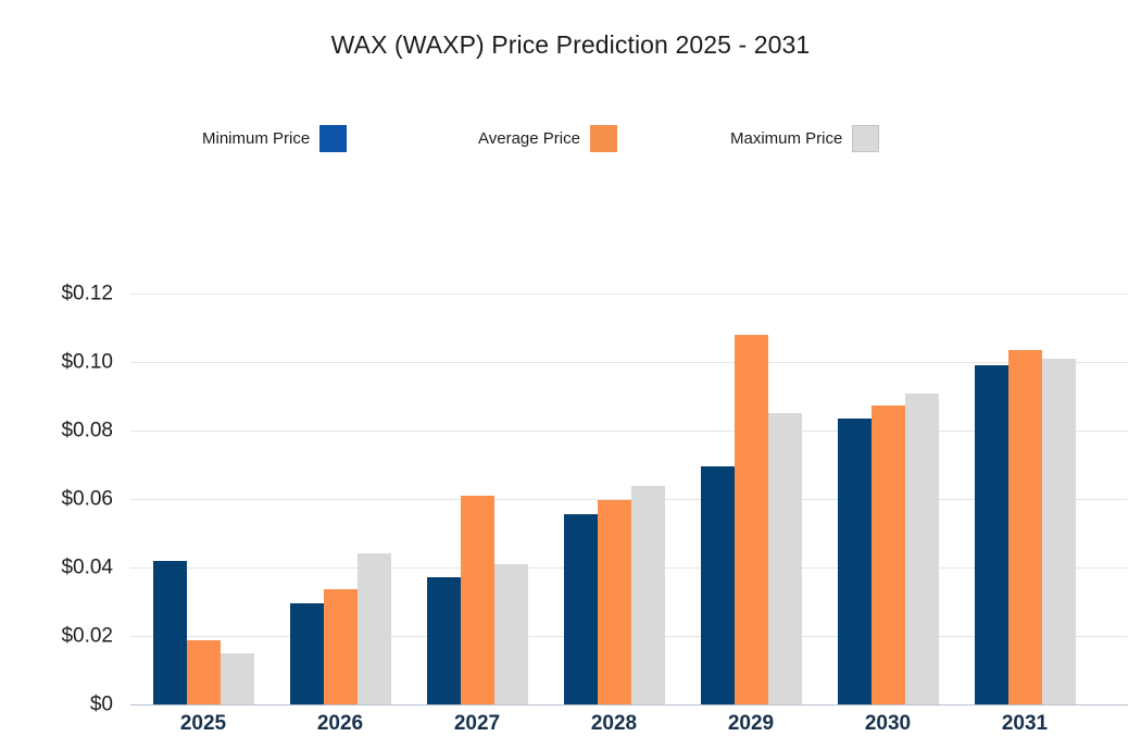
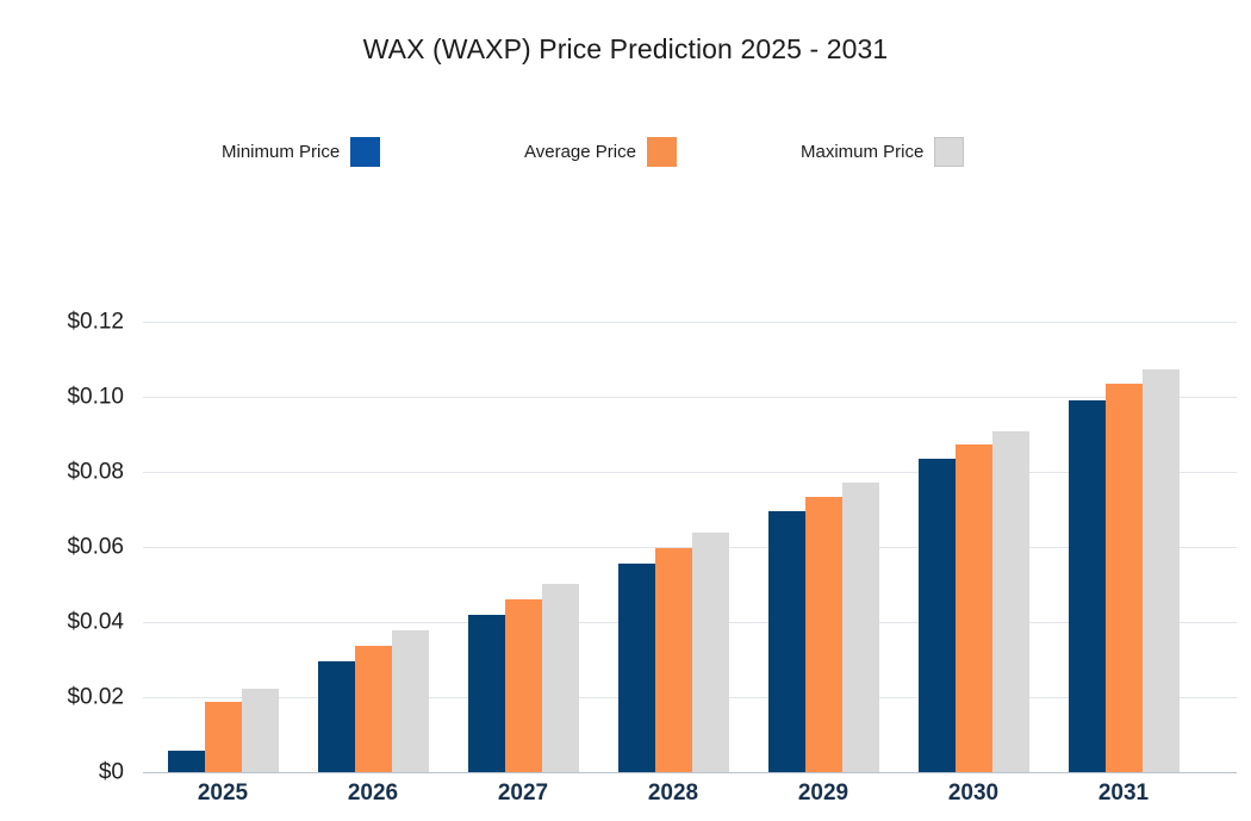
Minimum Price/2025: $0.042 -> $0.006
Maximum Price/2025: $0.015 -> $0.022
Maximum Price/2026: $0.044 -> $0.038
Minimum Price/2027: $0.037 -> $0.042
Average Price/2027: $0.061 -> $0.046
Maximum Price/2027: $0.041 -> $0.050
Average Price/2029: $0.108 -> $0.073
Maximum Price/2029: $0.085 -> $0.077
Maximum Price/2031: $0.101 -> $0.107
